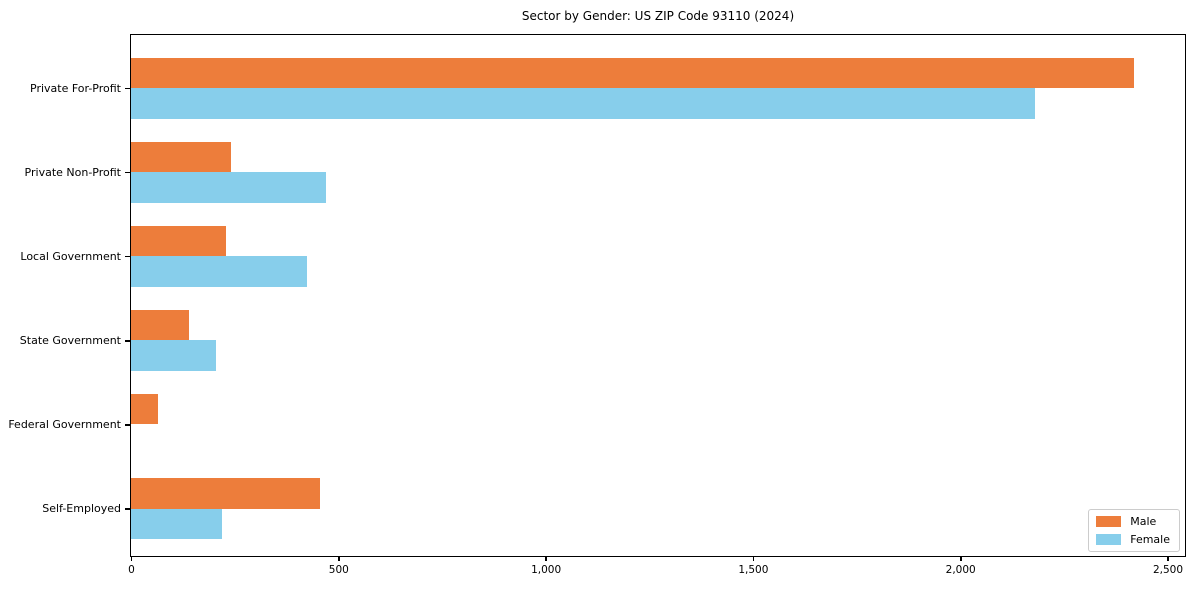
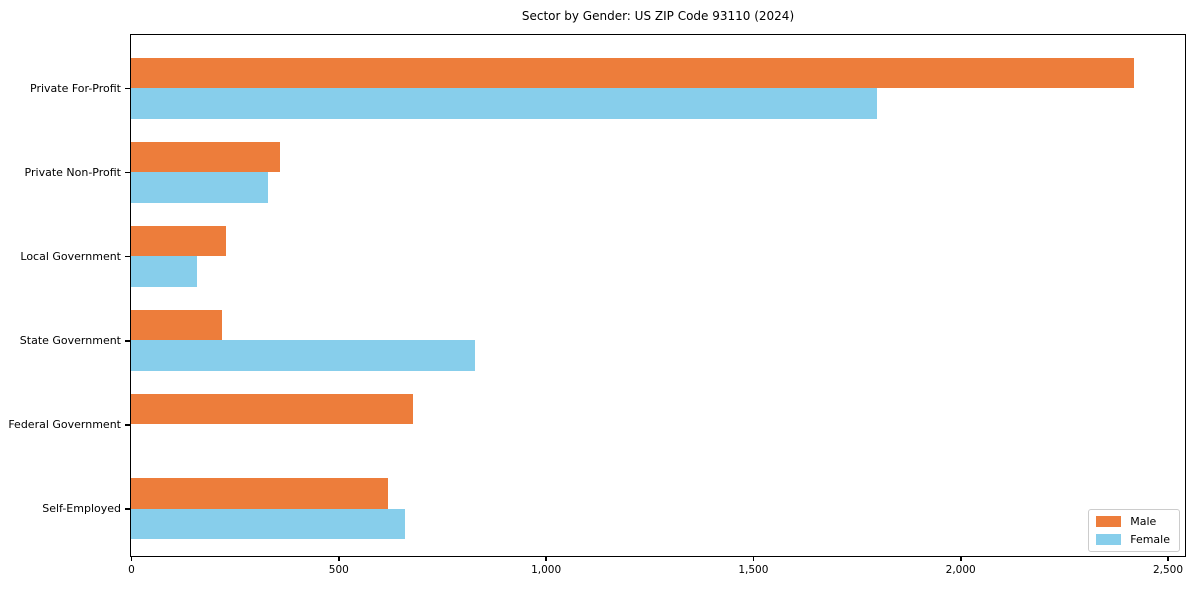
Female/Private For-Profit: 2180 -> 1800
Male/Private Non-Profit: 240 -> 360
Female/Private Non-Profit: 470 -> 330
Female/Local Government: 420 -> 160
Male/State Government: 140 -> 220
Female/State Government: 200 -> 830
Male/Federal Government: 60 -> 680
Male/Self-Employed: 460 -> 620
Female/Self-Employed: 220 -> 660
